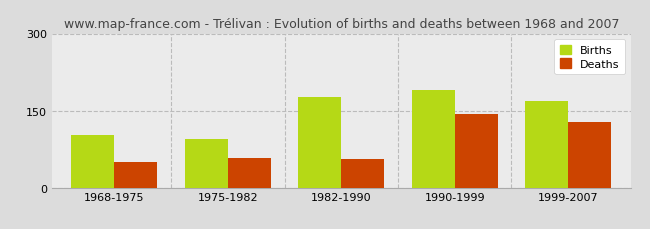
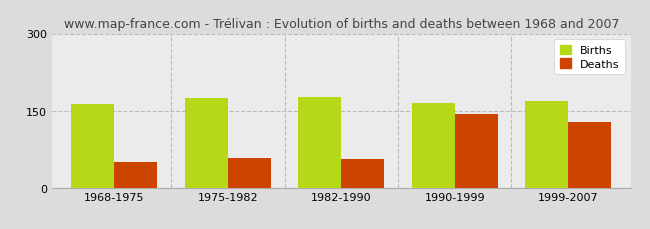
Births/1968-1975: 102 -> 162
Births/1975-1982: 94 -> 175
Births/1990-1999: 190 -> 164
